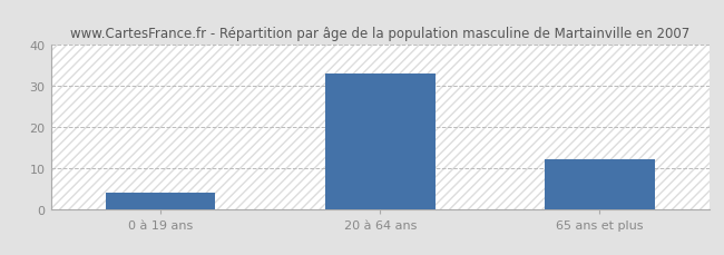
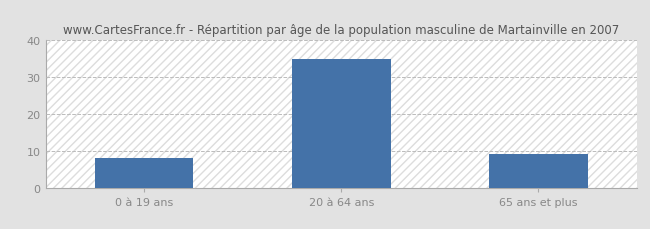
0 à 19 ans: 4 -> 8
20 à 64 ans: 33 -> 35
65 ans et plus: 12 -> 9
